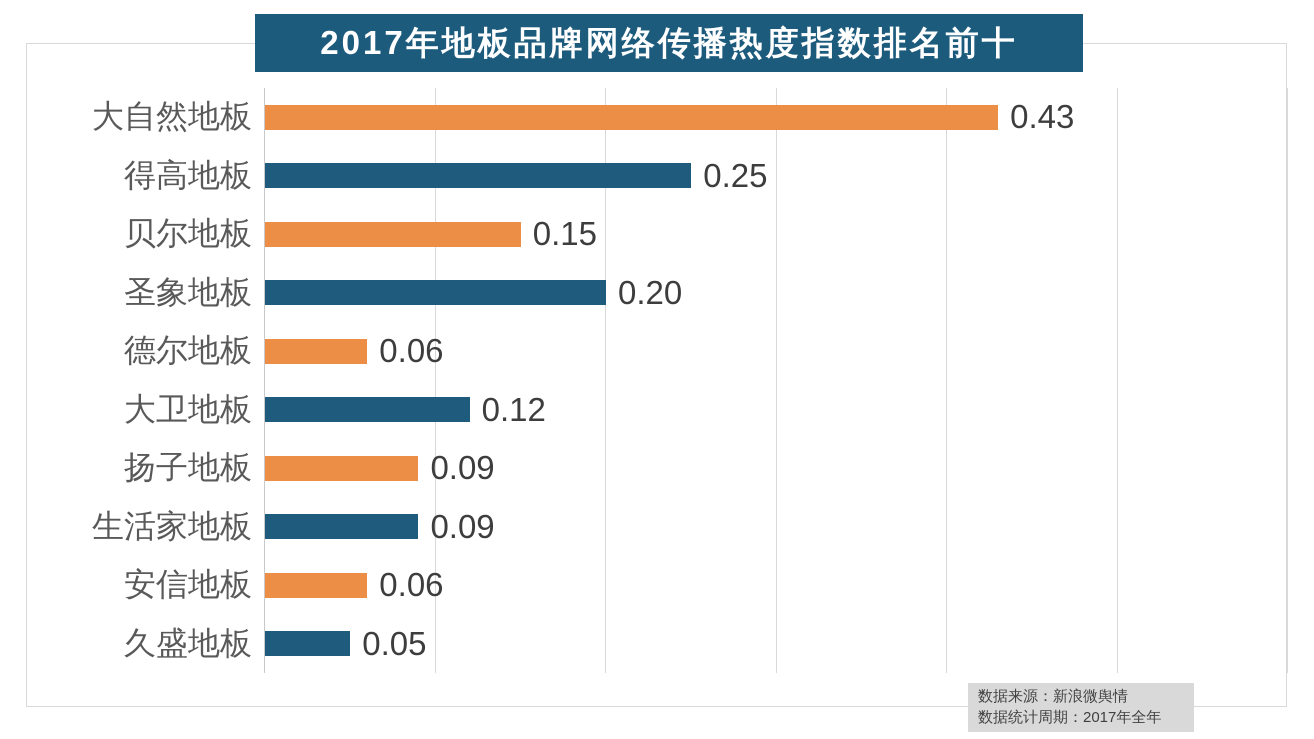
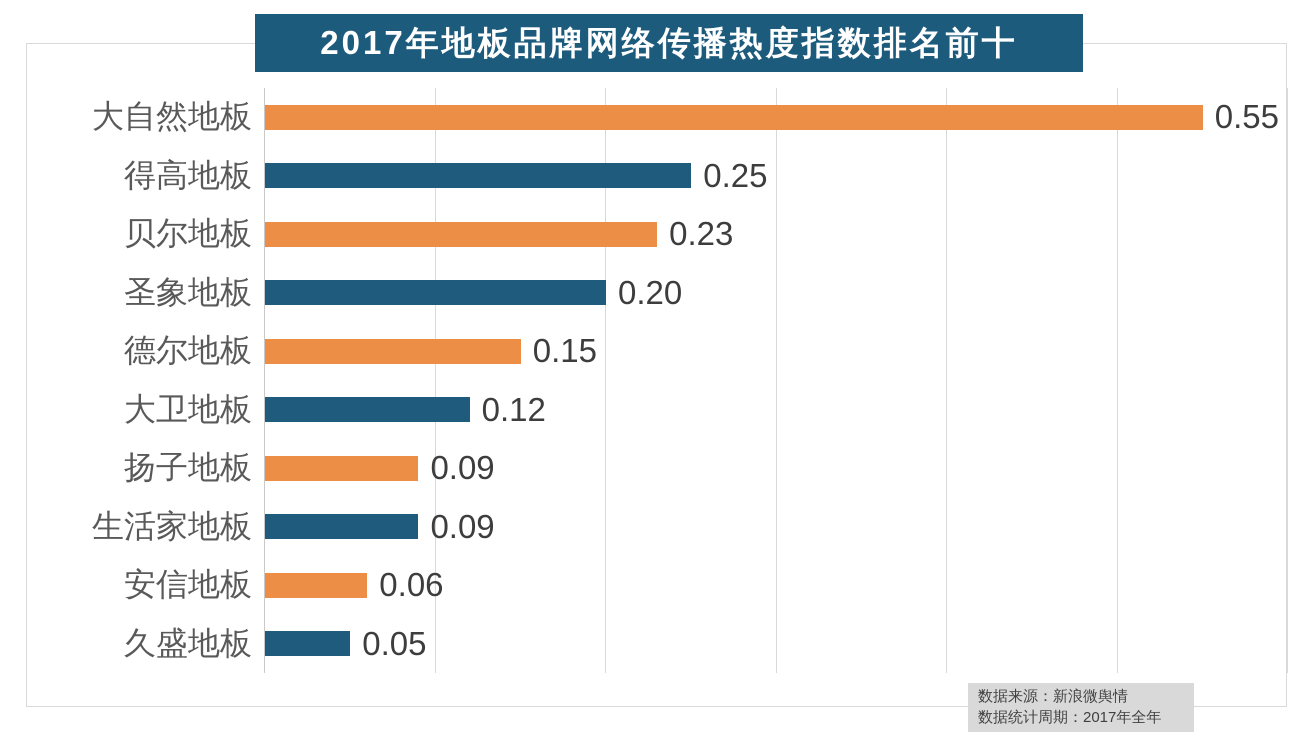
大自然地板: 0.43 -> 0.55
贝尔地板: 0.15 -> 0.23
德尔地板: 0.06 -> 0.15
